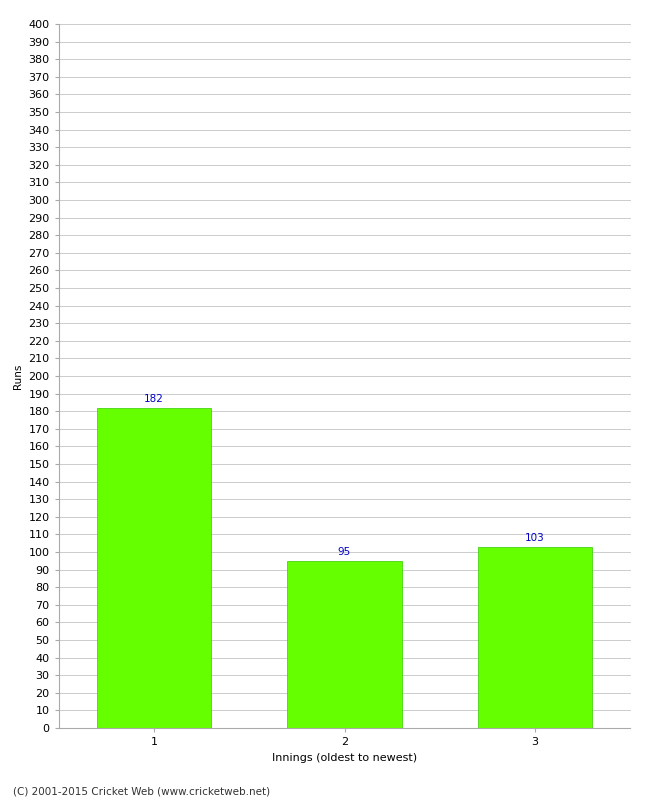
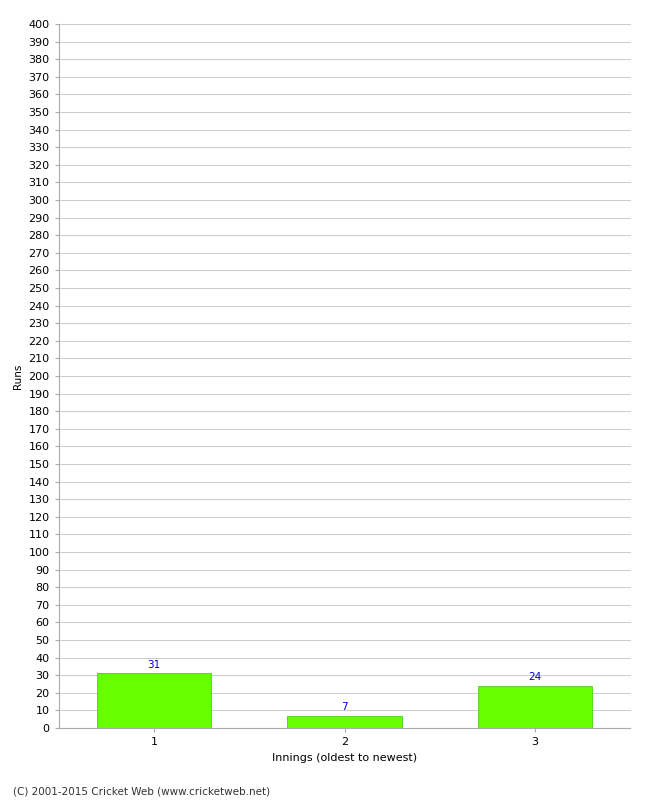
1: 182 -> 31
2: 95 -> 7
3: 103 -> 24
